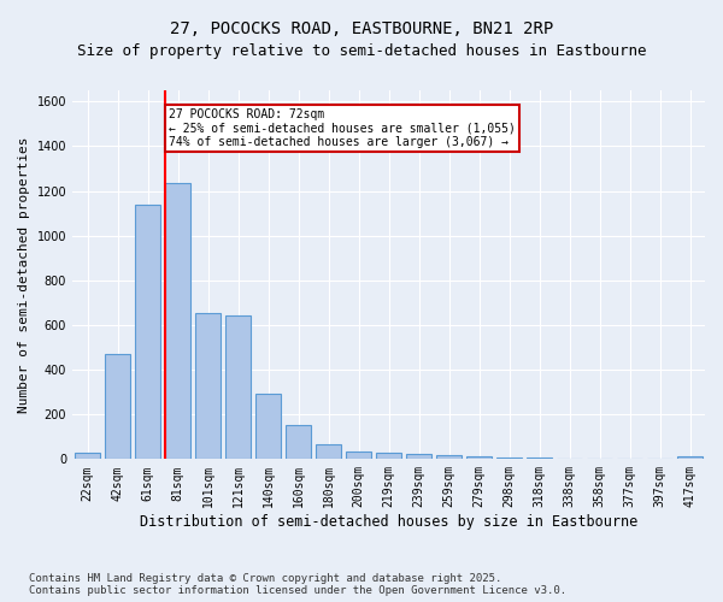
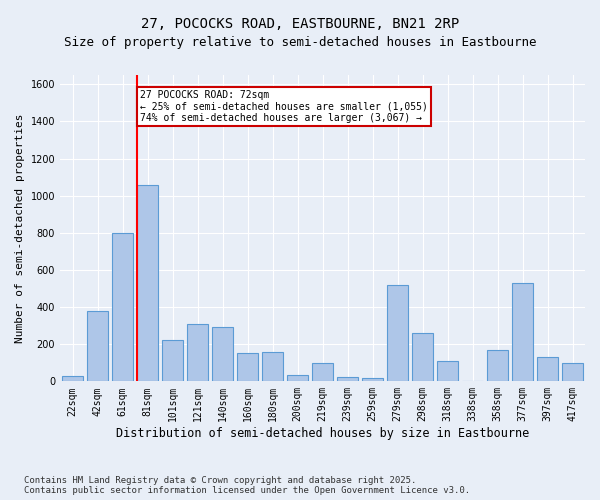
42sqm: 470 -> 380
61sqm: 1140 -> 800
81sqm: 1240 -> 1060
101sqm: 660 -> 220
121sqm: 640 -> 310
180sqm: 60 -> 160
219sqm: 30 -> 100
279sqm: 10 -> 520
298sqm: 10 -> 260
318sqm: 10 -> 110
358sqm: 0 -> 170
377sqm: 0 -> 530
397sqm: 0 -> 130
417sqm: 10 -> 100
